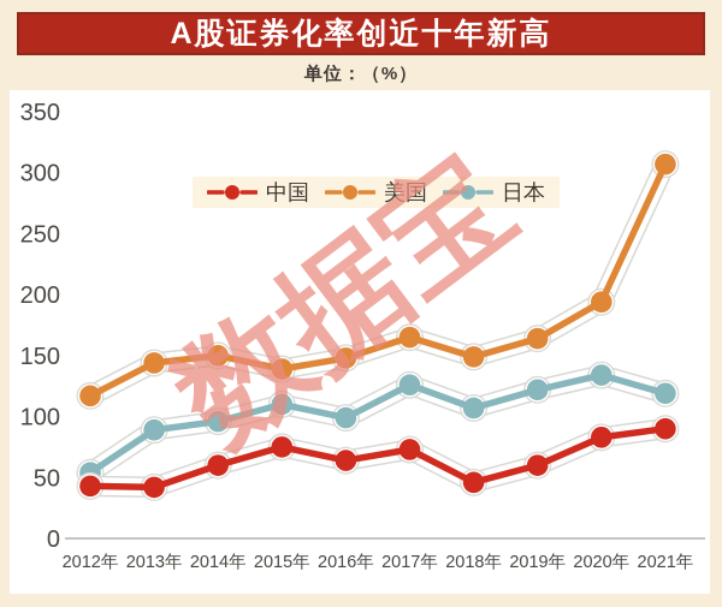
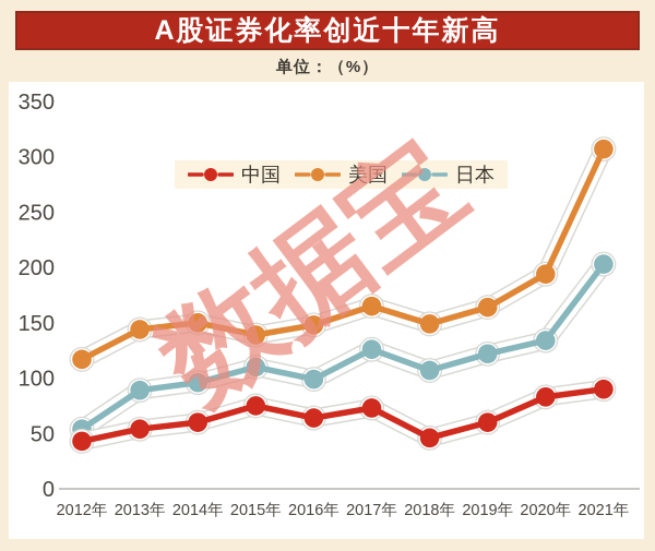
中国/2013年: 42 -> 54
日本/2021年: 119 -> 203
